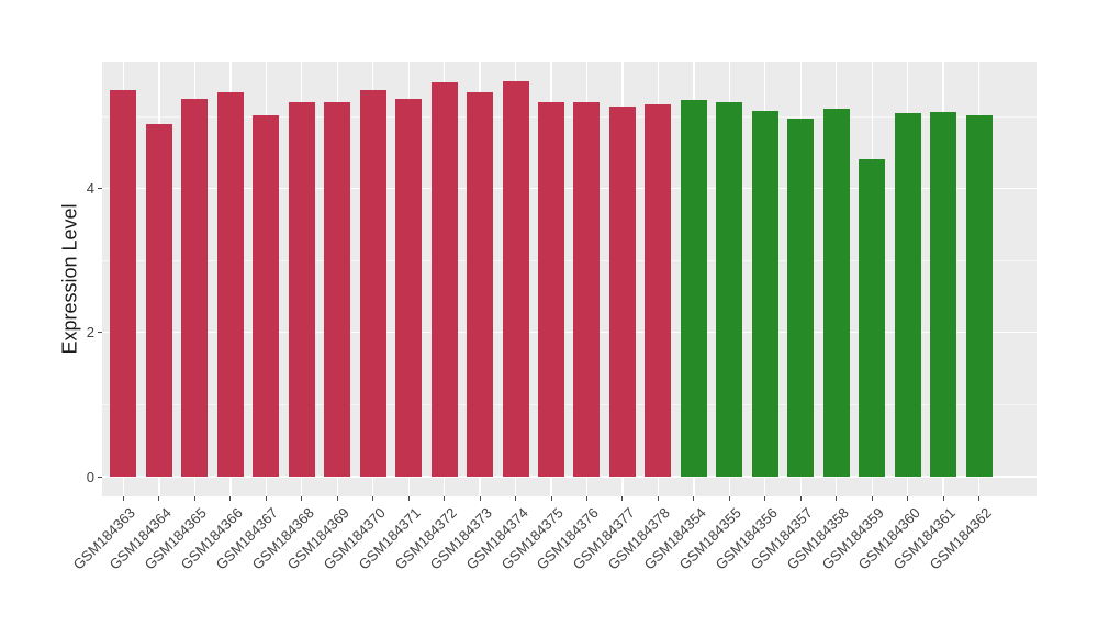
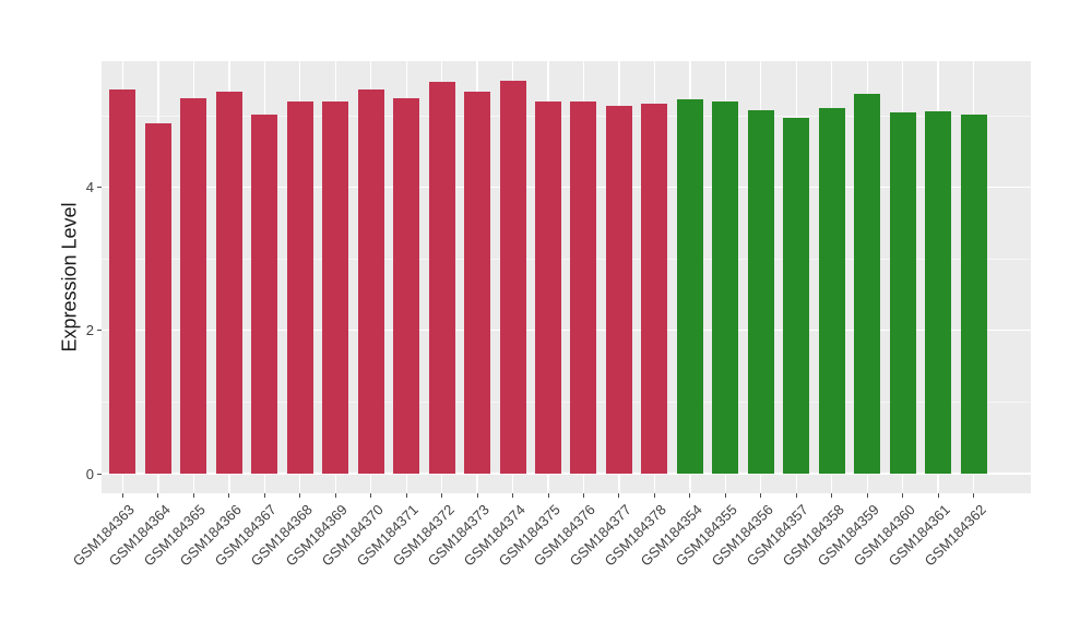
GSM184359: 4.4 -> 5.3
